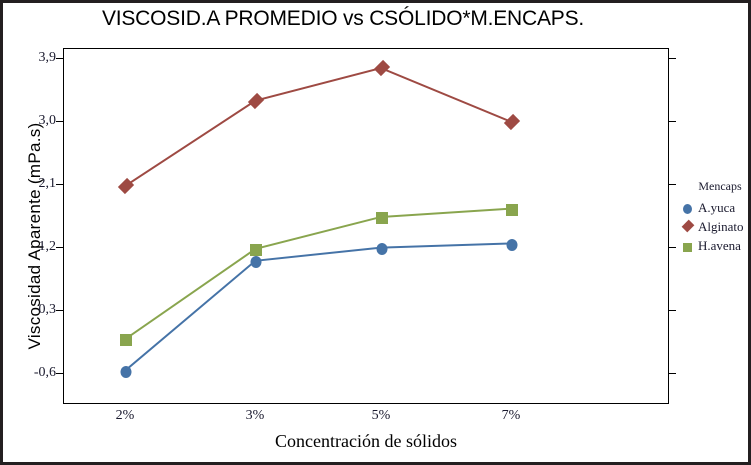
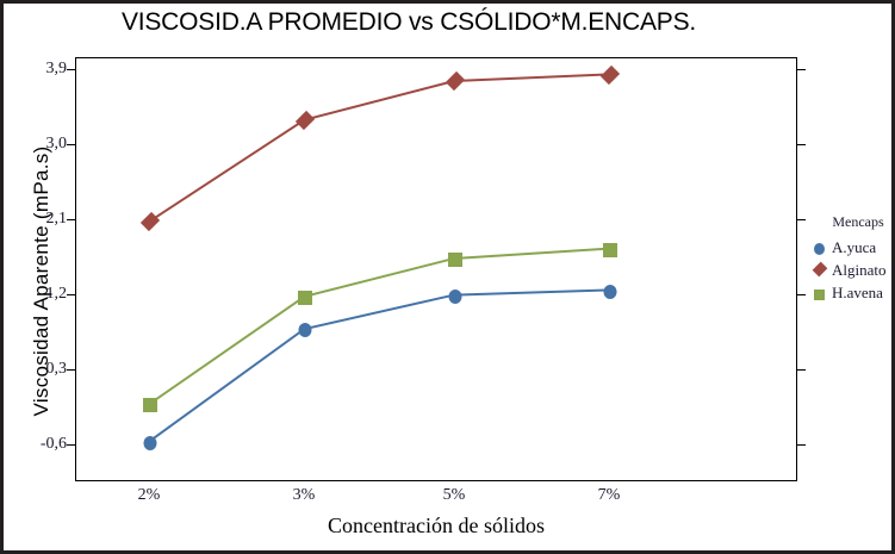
A.yuca/3%: 1,0 -> 0,8
Alginato/7%: 3,0 -> 3,9
